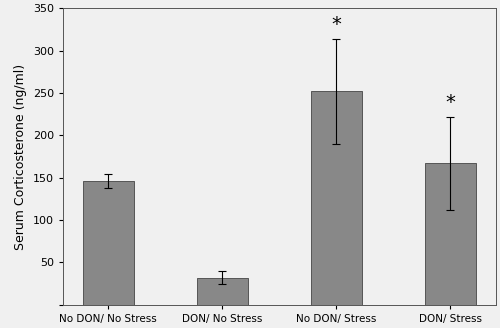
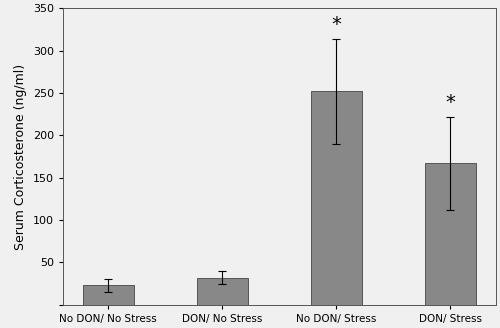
No DON/ No Stress: 146 -> 23
